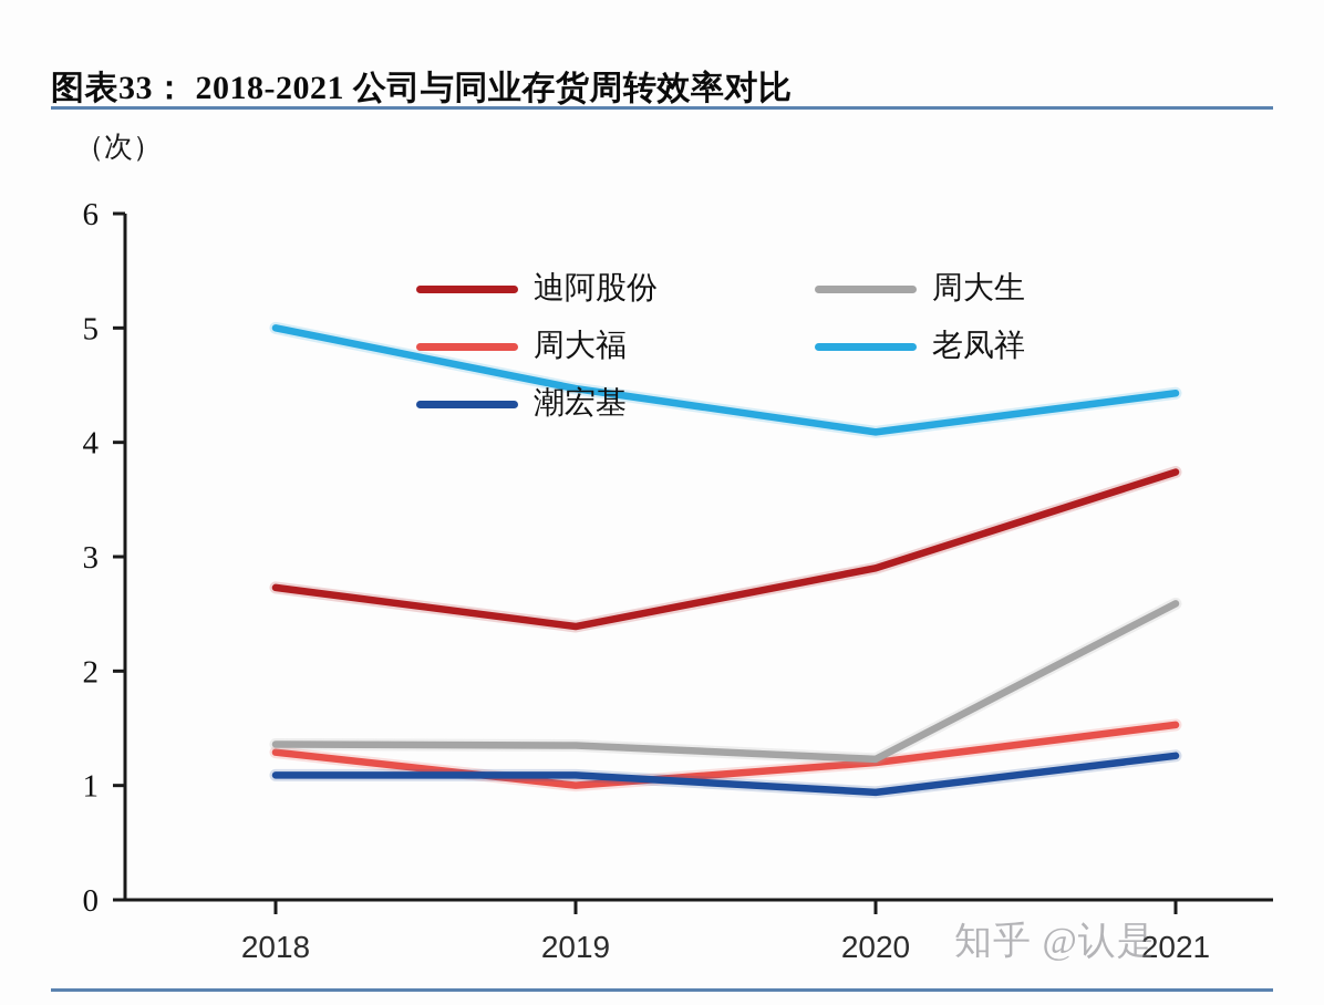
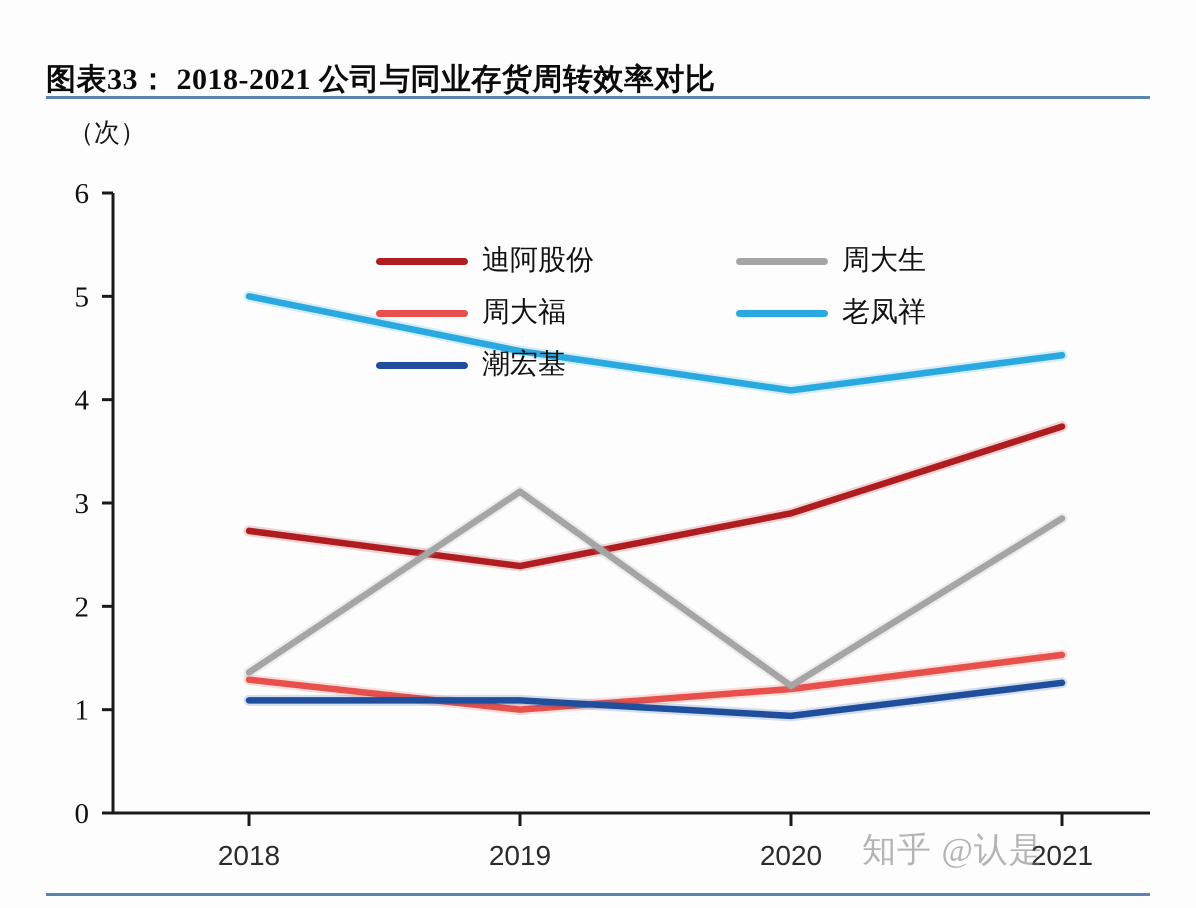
周大生/2019: 1.35 -> 3.11
周大生/2021: 2.59 -> 2.85
